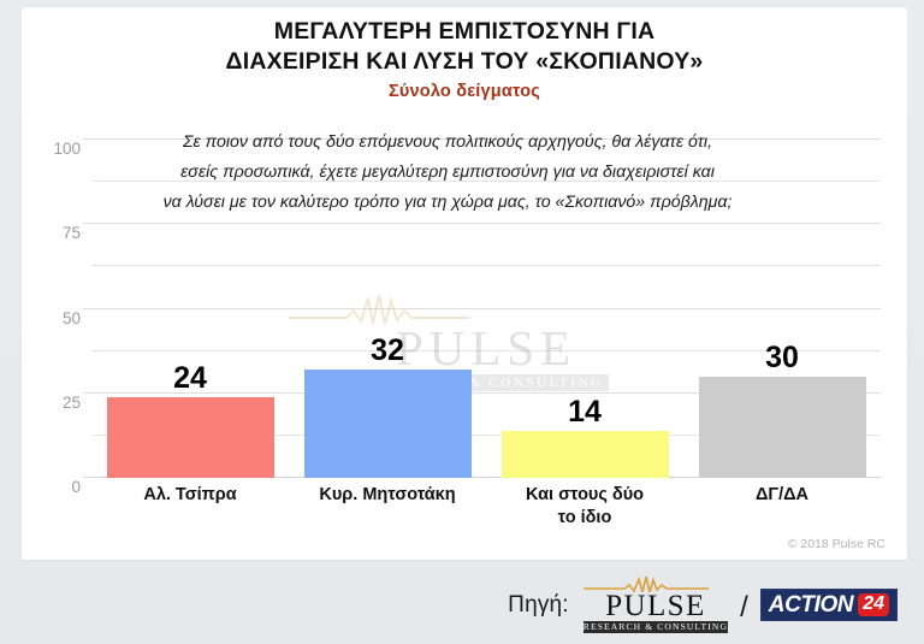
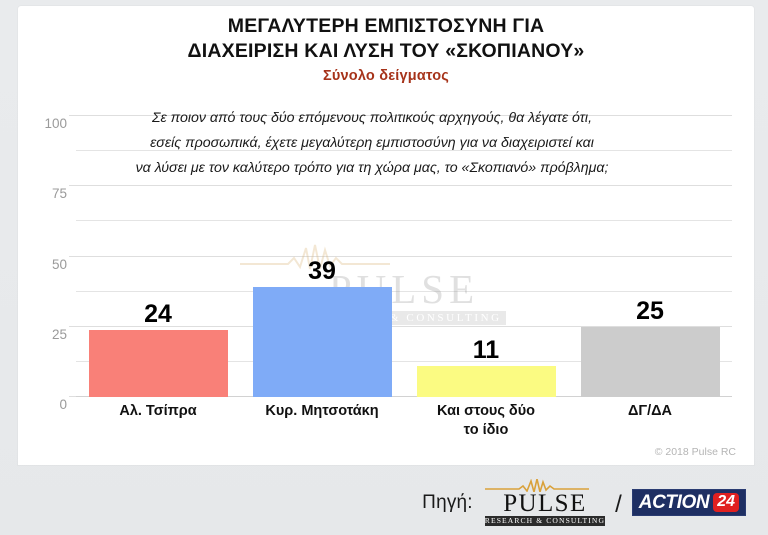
Κυρ. Μητσοτάκη: 32 -> 39
Και στους δύο το ίδιο: 14 -> 11
ΔΓ/ΔΑ: 30 -> 25
